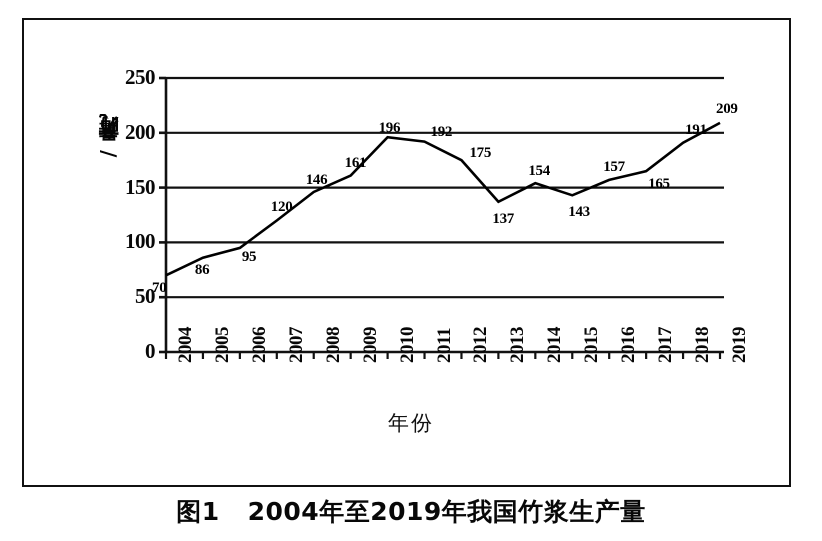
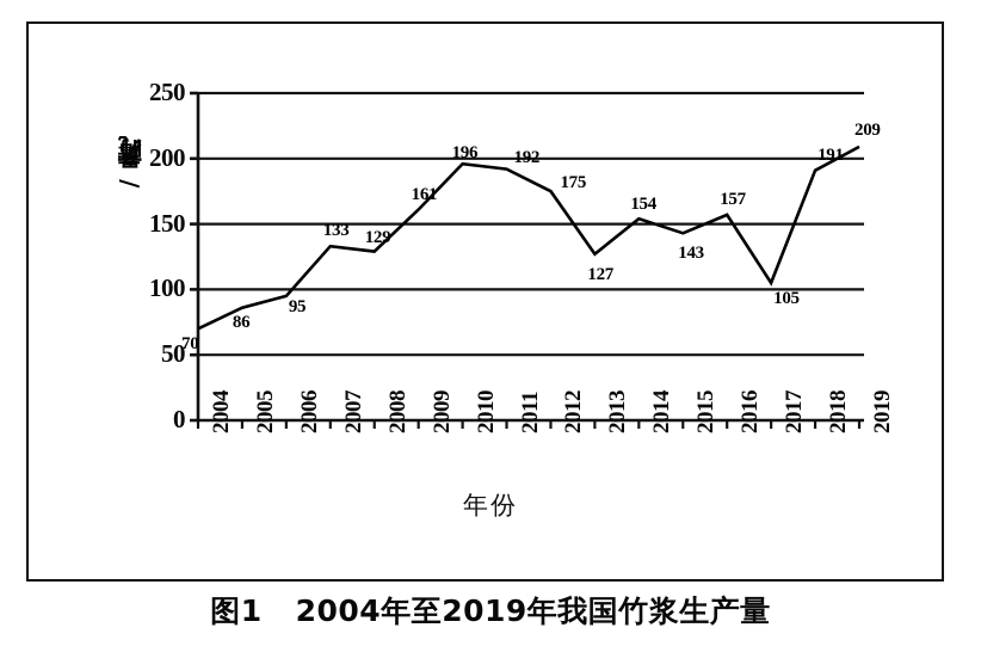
2007: 120 -> 133
2008: 146 -> 129
2013: 137 -> 127
2017: 165 -> 105
